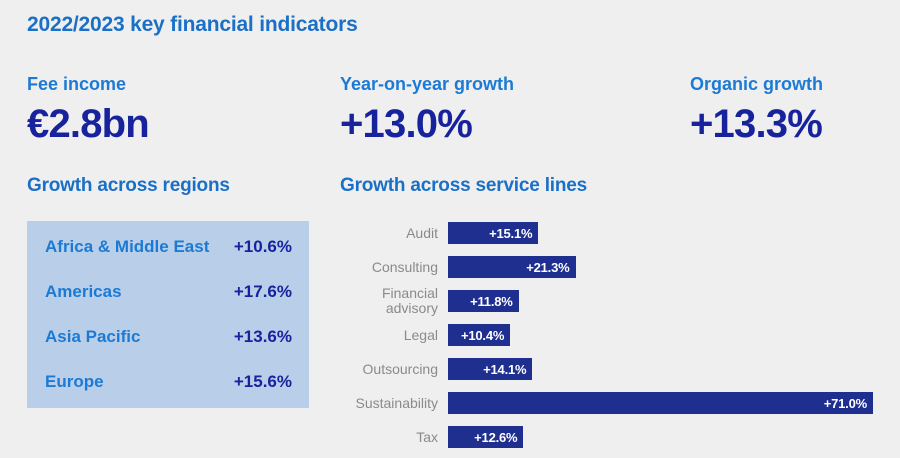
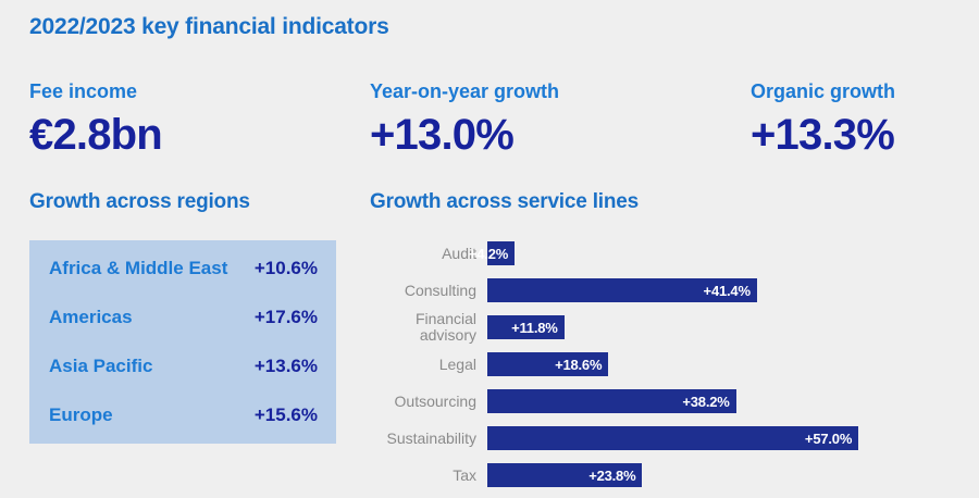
Audit: +15.1% -> +4.2%
Consulting: +21.3% -> +41.4%
Legal: +10.4% -> +18.6%
Outsourcing: +14.1% -> +38.2%
Sustainability: +71.0% -> +57.0%
Tax: +12.6% -> +23.8%
